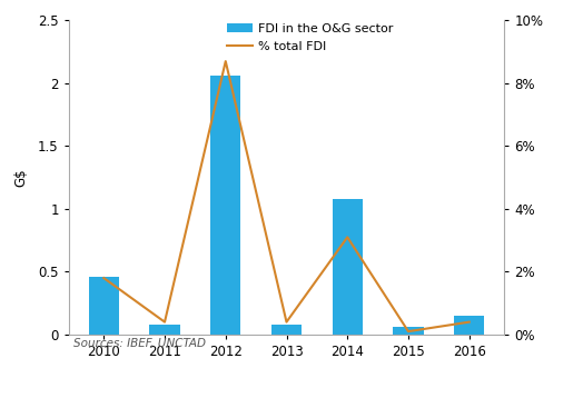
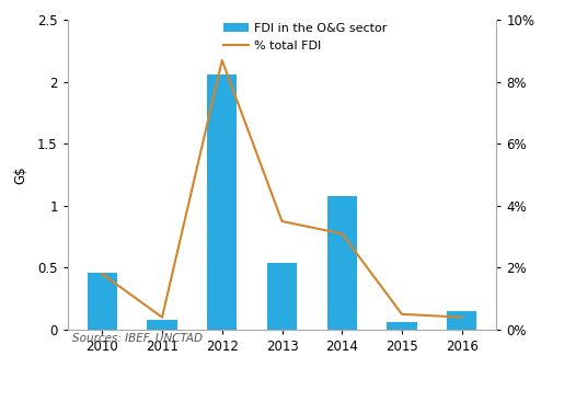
FDI in the O&G sector/2013: 0.08 -> 0.54
% total FDI/2013: 0.4% -> 3.5%
% total FDI/2015: 0.1% -> 0.5%
